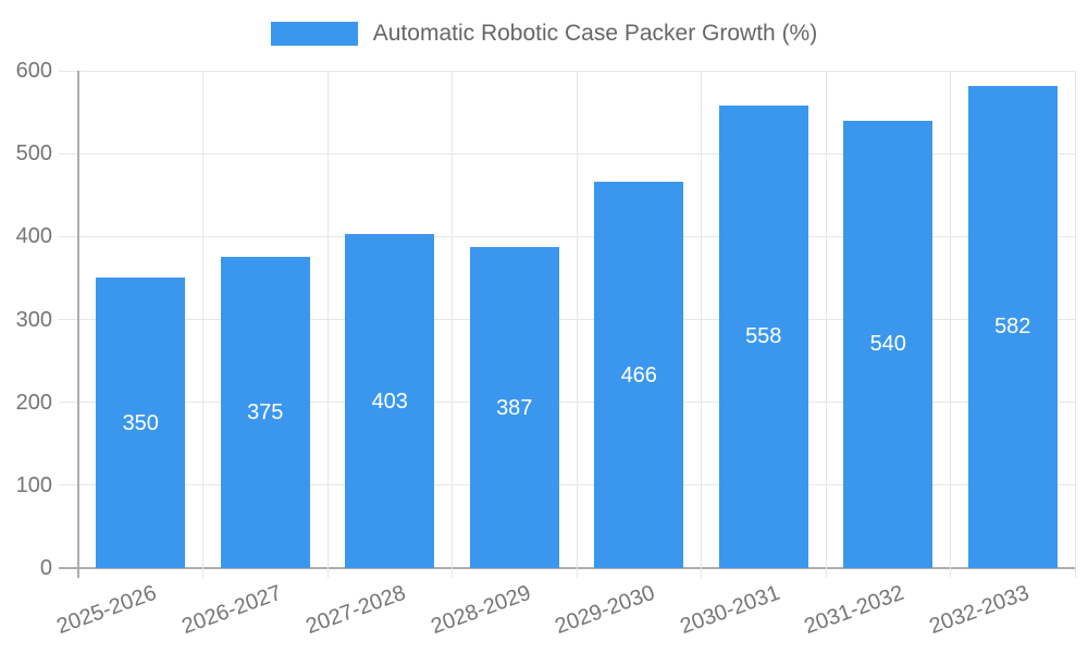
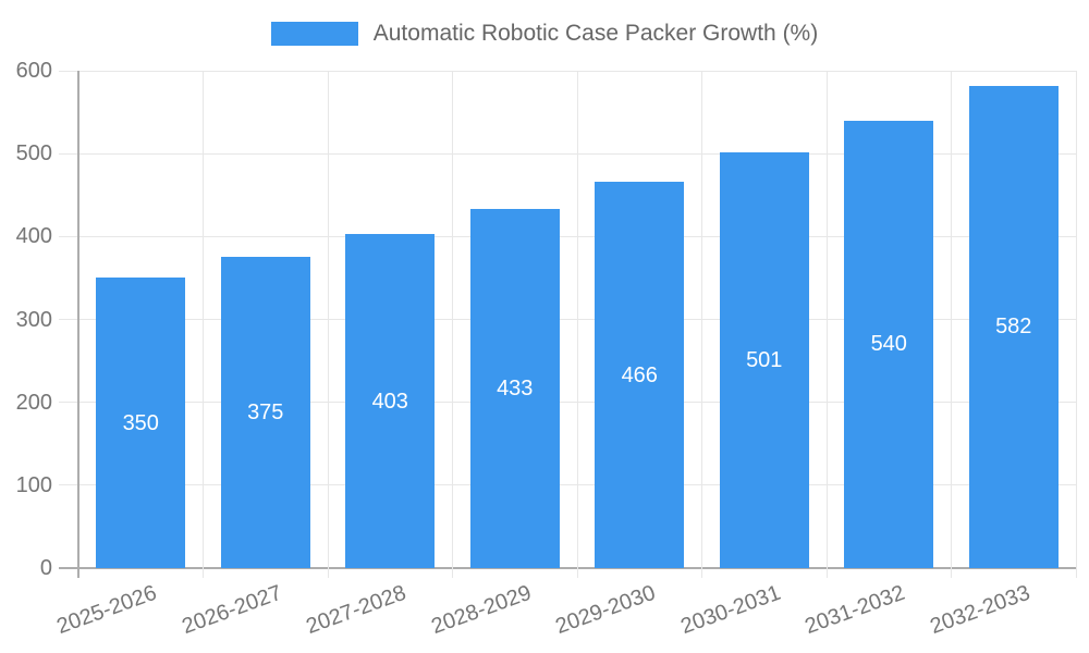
2028-2029: 387 -> 433
2030-2031: 558 -> 501
